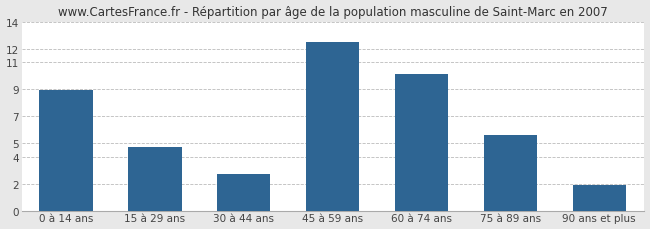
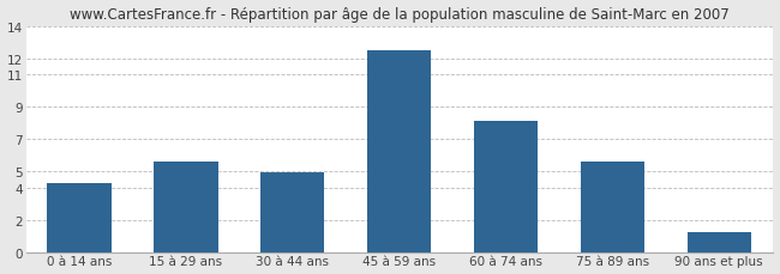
0 à 14 ans: 8.9 -> 4.3
15 à 29 ans: 4.7 -> 5.6
30 à 44 ans: 2.7 -> 4.9
60 à 74 ans: 10.1 -> 8.1
90 ans et plus: 1.9 -> 1.2
